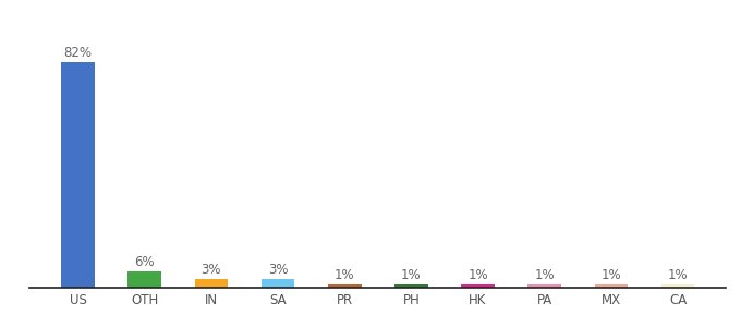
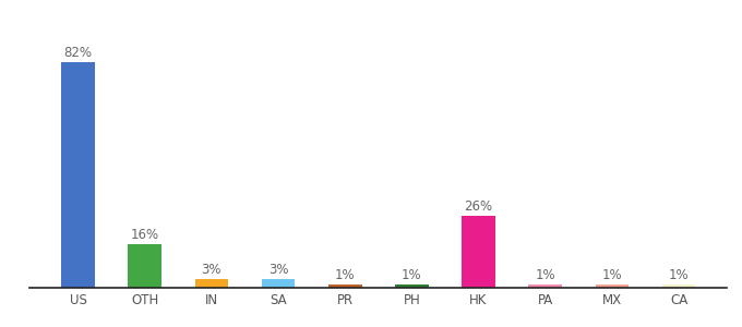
OTH: 6% -> 16%
HK: 1% -> 26%
